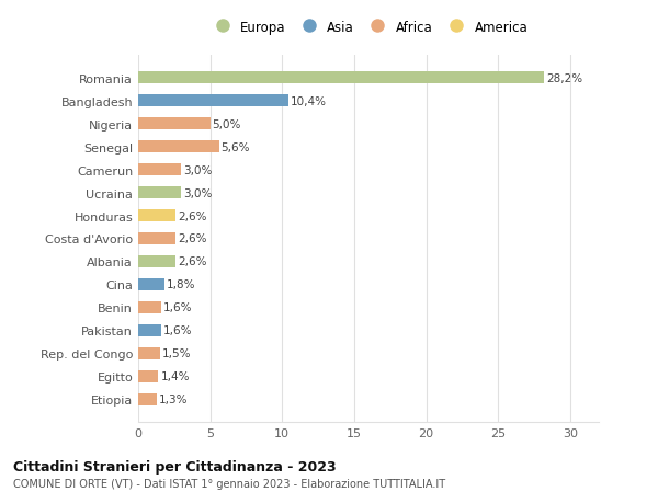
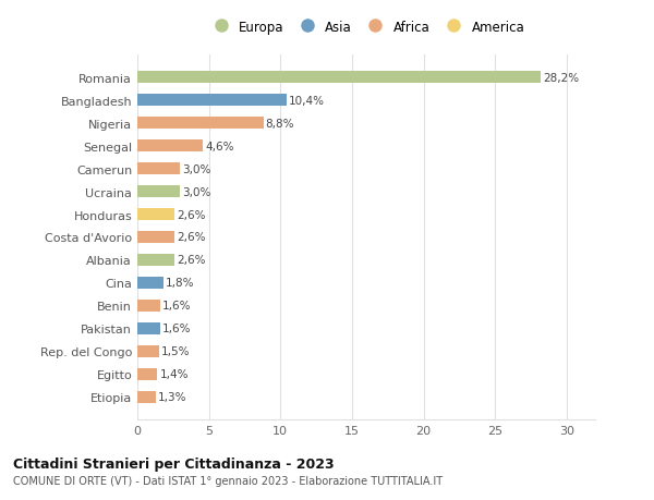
Nigeria: 5,0% -> 8,8%
Senegal: 5,6% -> 4,6%
